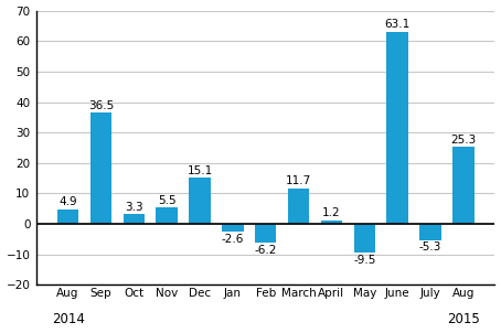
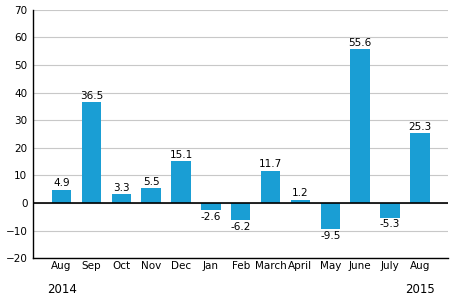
June: 63.1 -> 55.6
